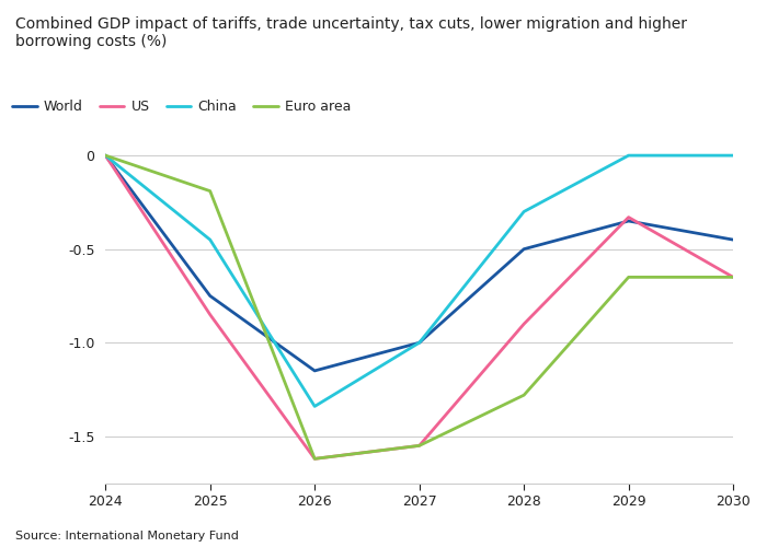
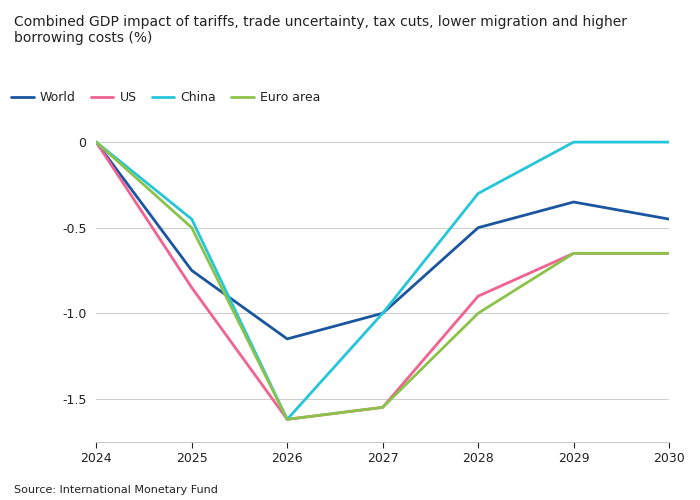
Euro area/2025: -0.19 -> -0.50
China/2026: -1.34 -> -1.62
Euro area/2028: -1.28 -> -1.00
US/2029: -0.33 -> -0.65
